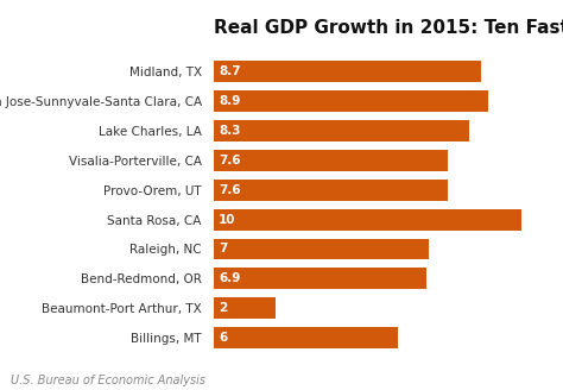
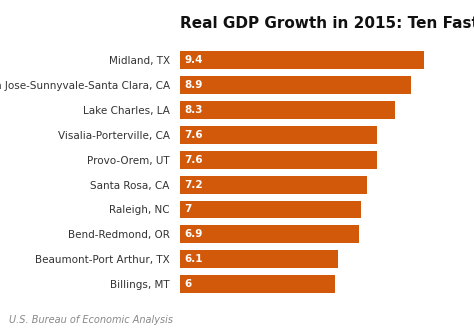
Midland, TX: 8.7 -> 9.4
Santa Rosa, CA: 10 -> 7.2
Beaumont-Port Arthur, TX: 2 -> 6.1
